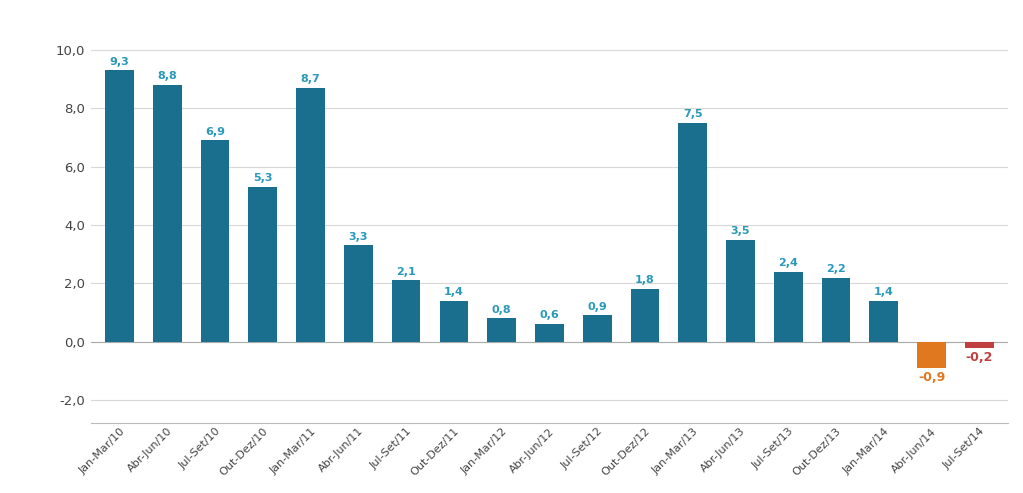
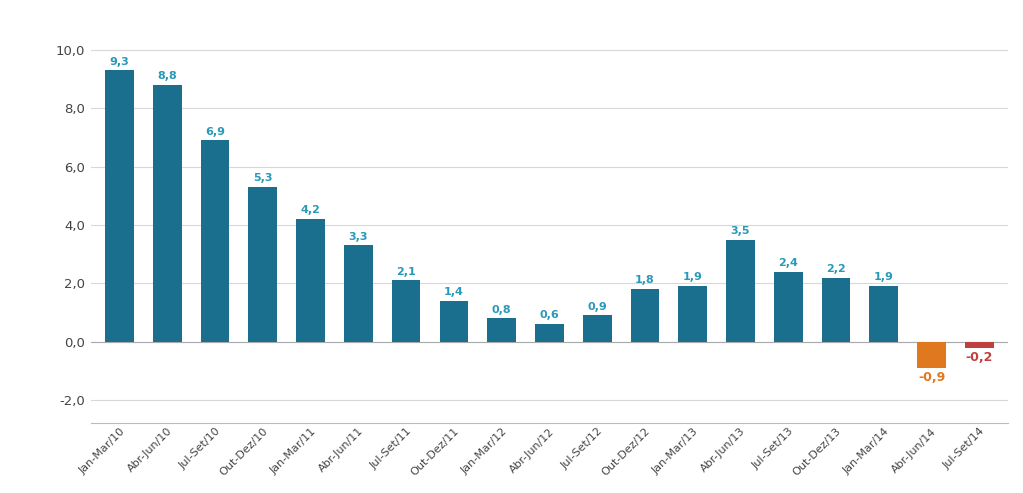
Jan-Mar/11: 8,7 -> 4,2
Jan-Mar/13: 7,5 -> 1,9
Jan-Mar/14: 1,4 -> 1,9
